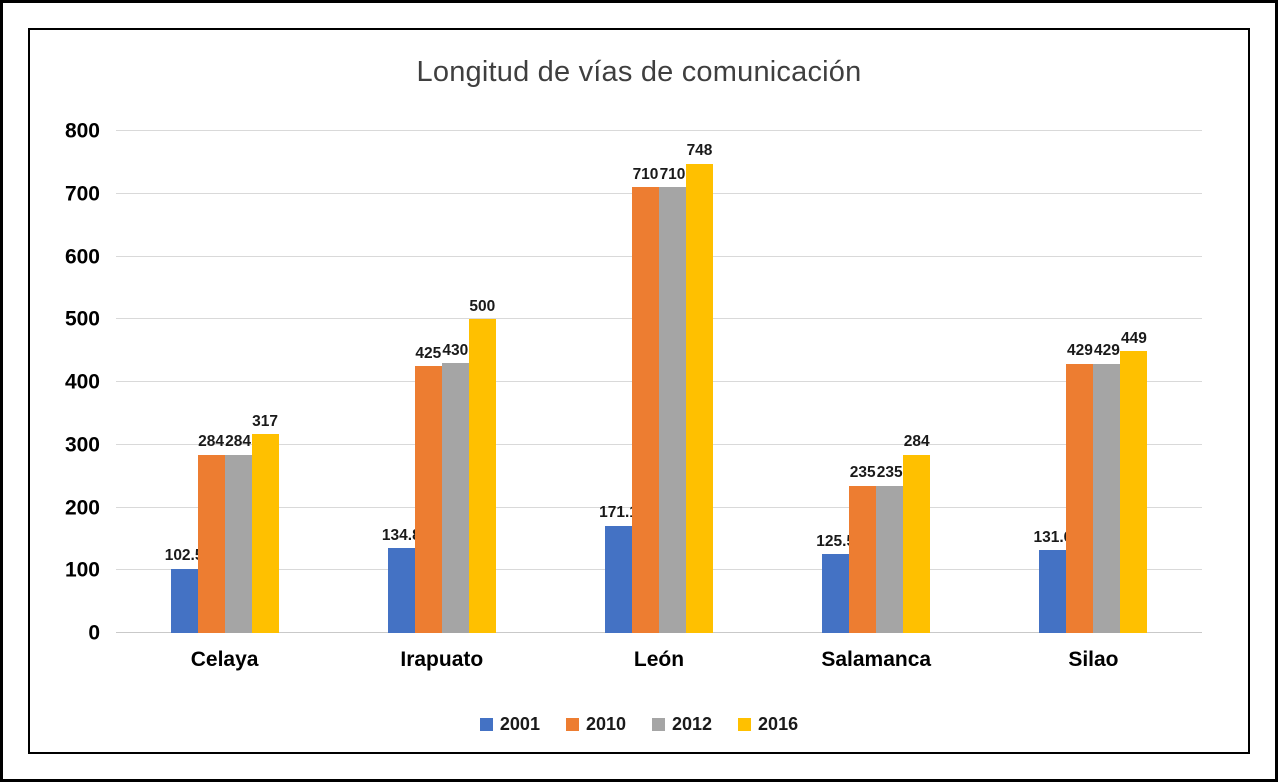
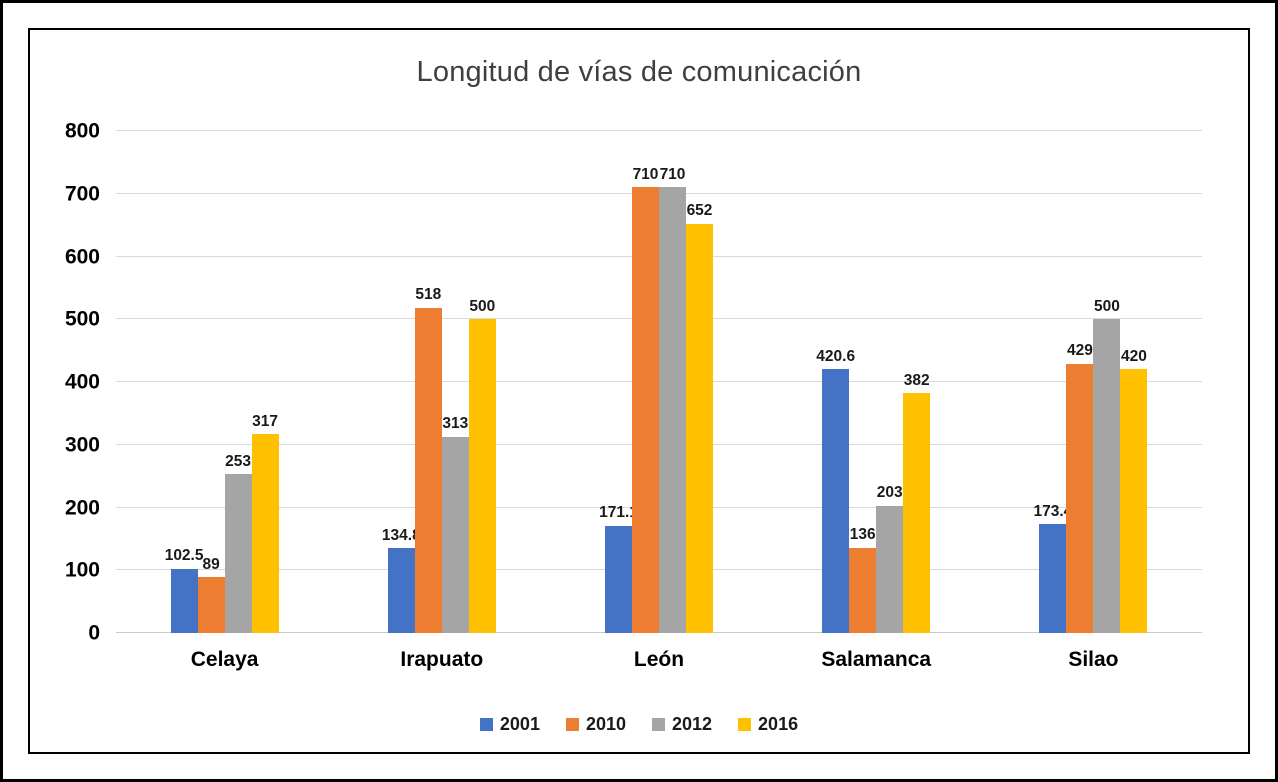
2010/Celaya: 284 -> 89
2012/Celaya: 284 -> 253
2010/Irapuato: 425 -> 518
2012/Irapuato: 430 -> 313
2016/León: 748 -> 652
2001/Salamanca: 125.5 -> 420.6
2010/Salamanca: 235 -> 136
2012/Salamanca: 235 -> 203
2016/Salamanca: 284 -> 382
2001/Silao: 131.6 -> 173.4
2012/Silao: 429 -> 500
2016/Silao: 449 -> 420
